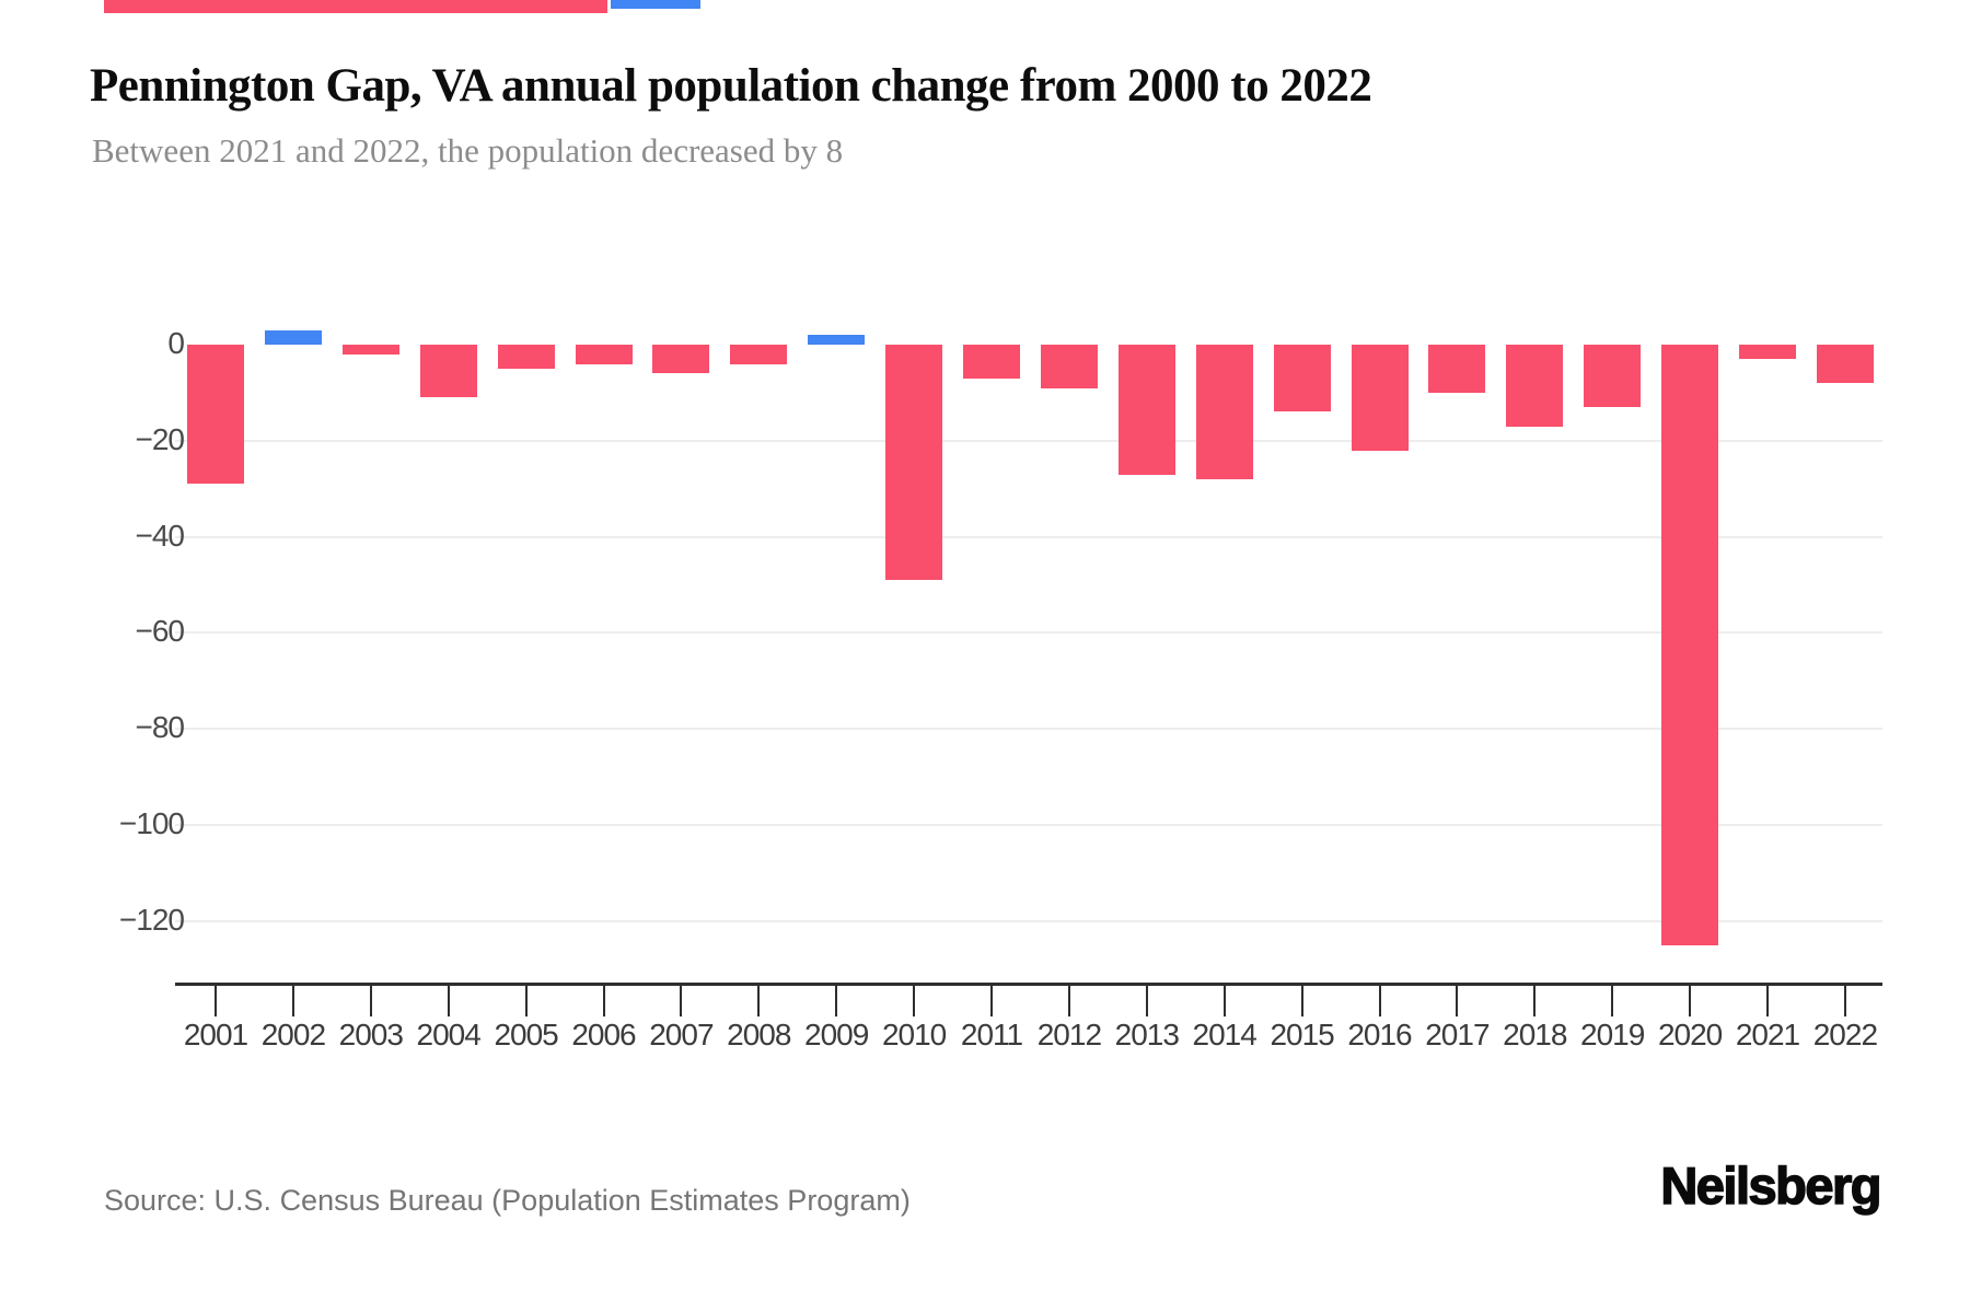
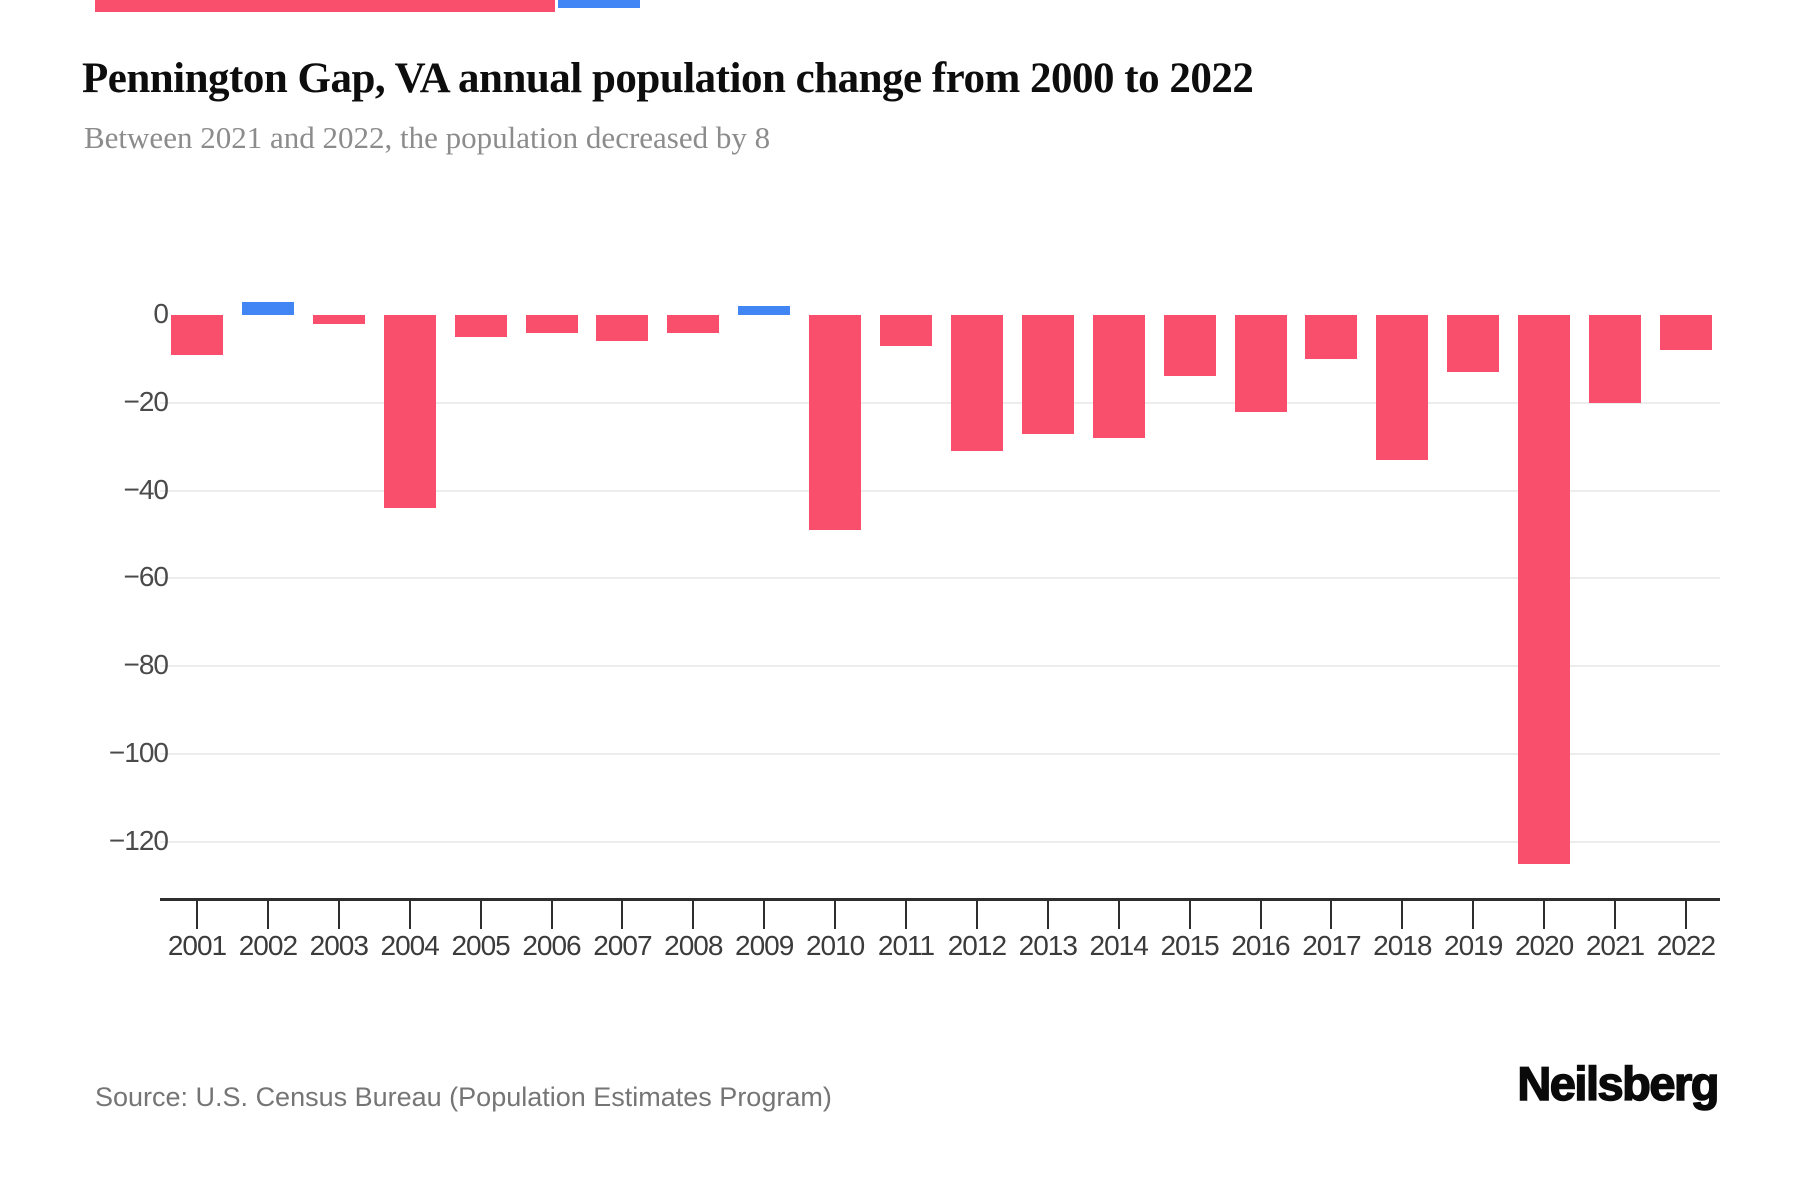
2001: -29 -> -9
2004: -11 -> -44
2012: -9 -> -31
2018: -17 -> -33
2021: -3 -> -20
